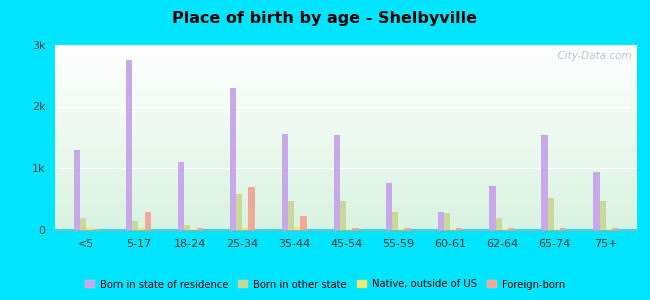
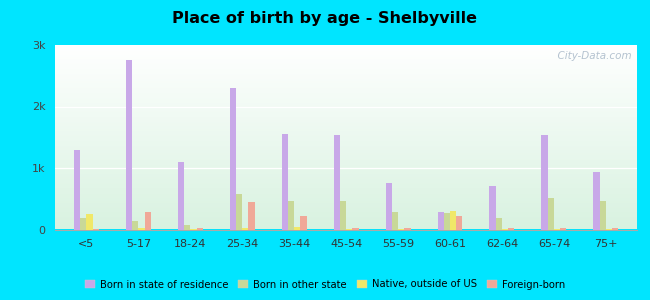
Native, outside of US/<5: 0.02k -> 0.26k
Foreign-born/25-34: 0.69k -> 0.44k
Native, outside of US/60-61: 0.02k -> 0.30k
Foreign-born/60-61: 0.02k -> 0.22k
